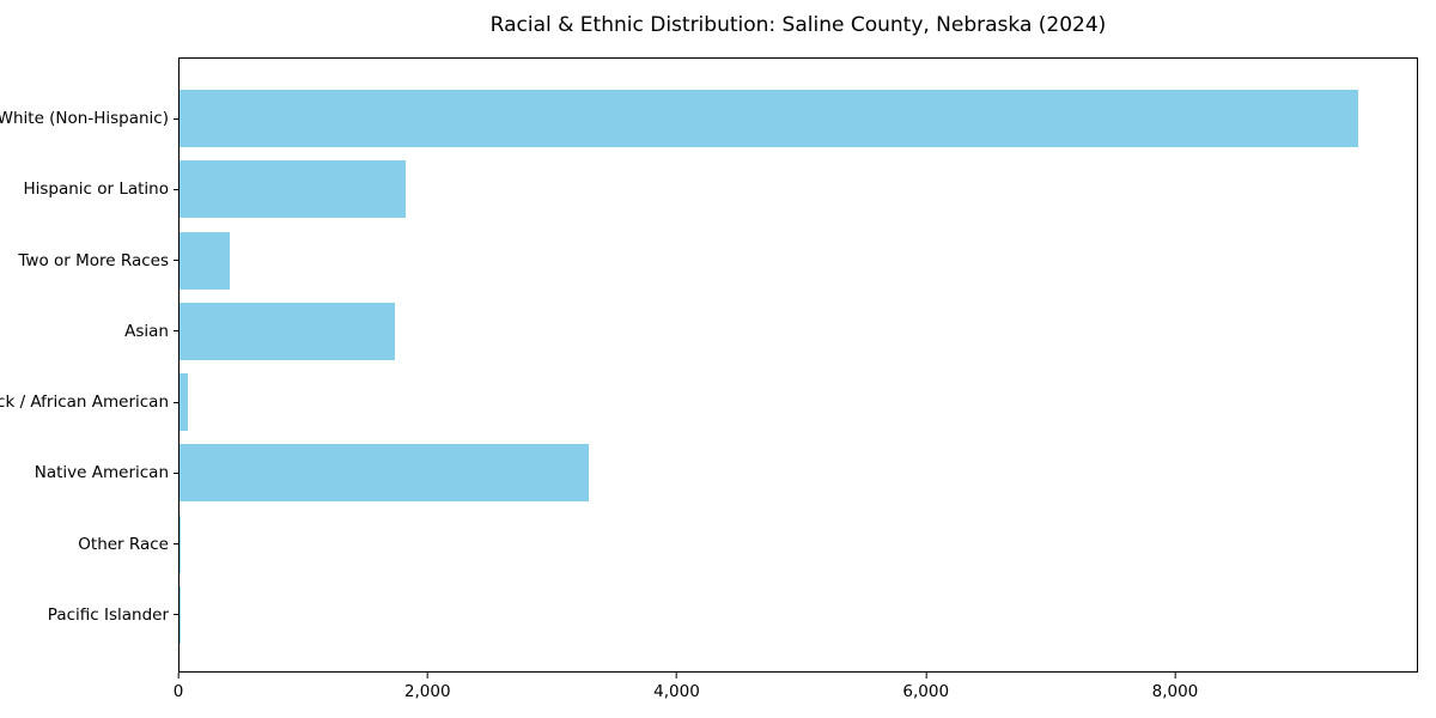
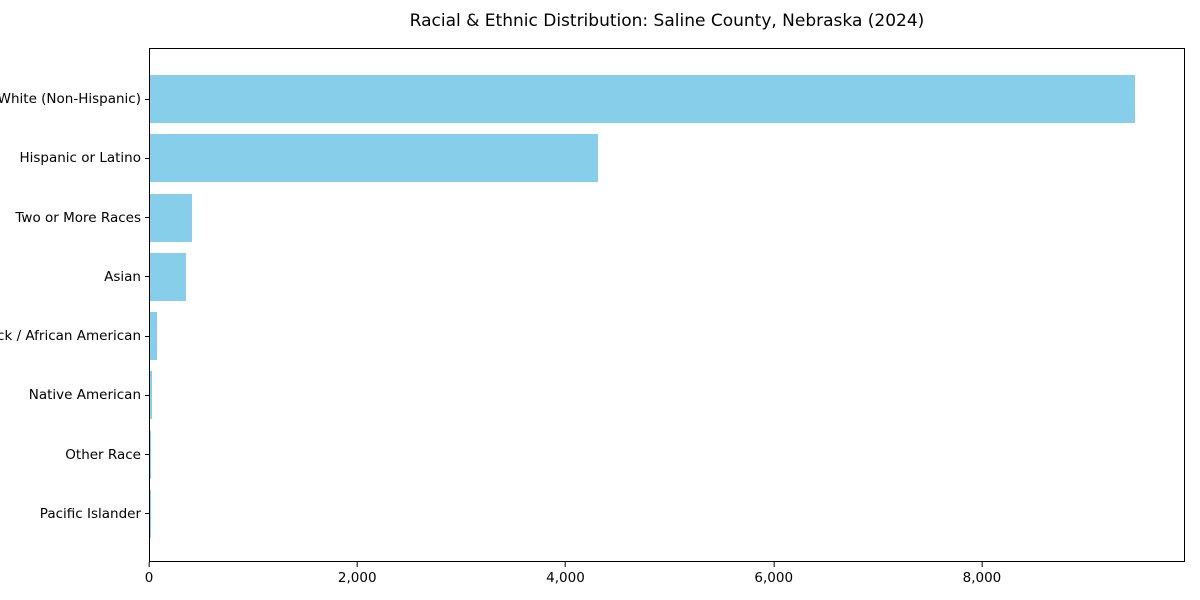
Hispanic or Latino: 1820 -> 4310
Asian: 1730 -> 340
Native American: 3290 -> 20
